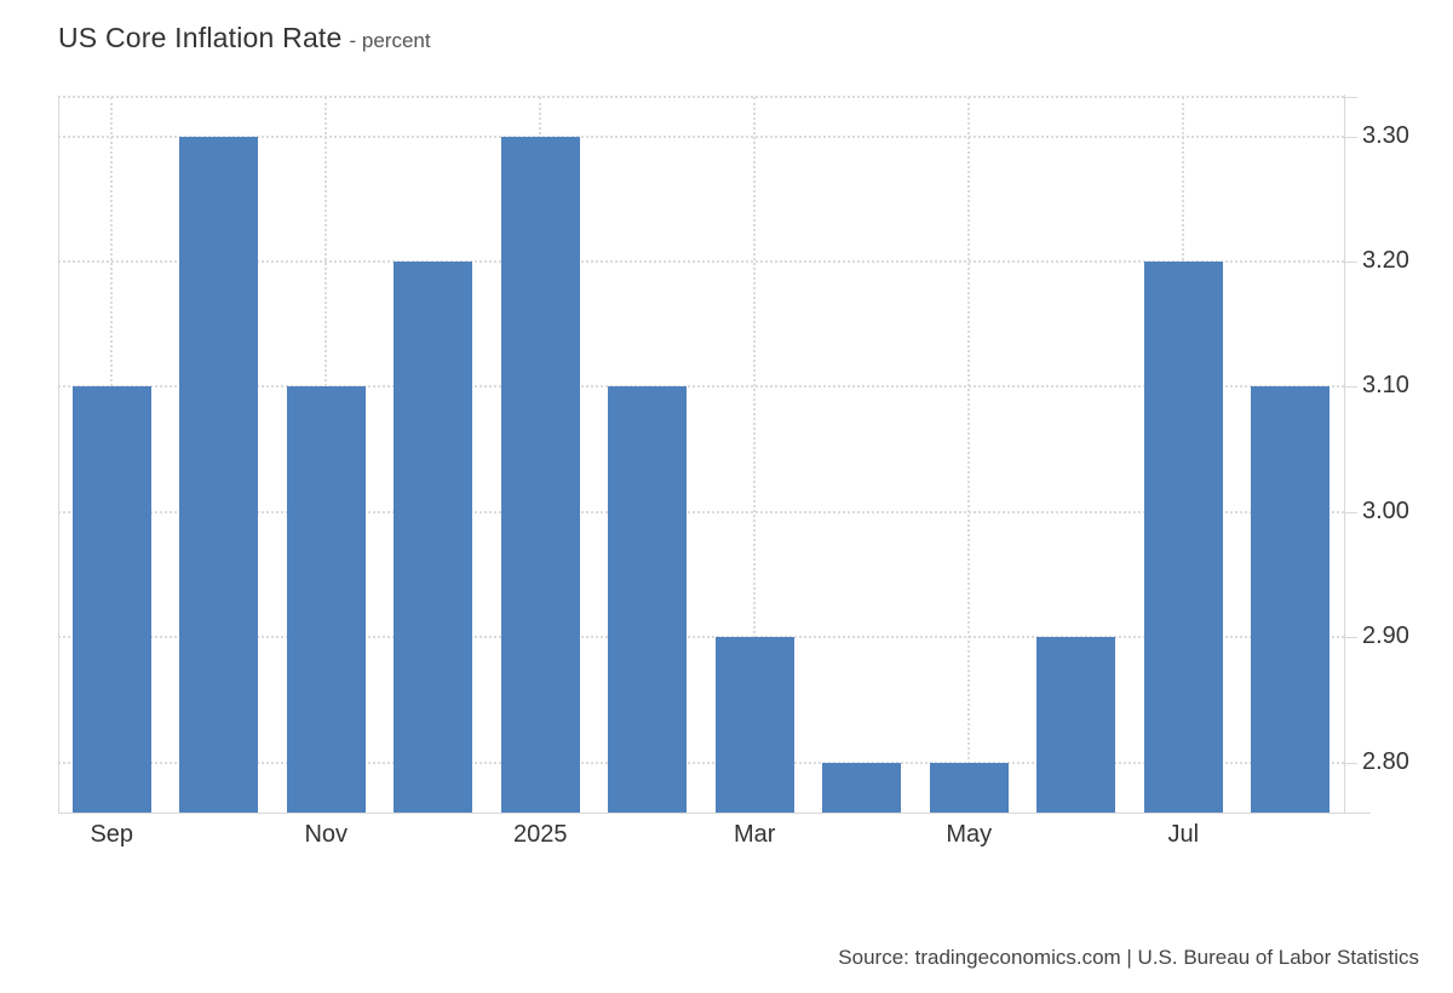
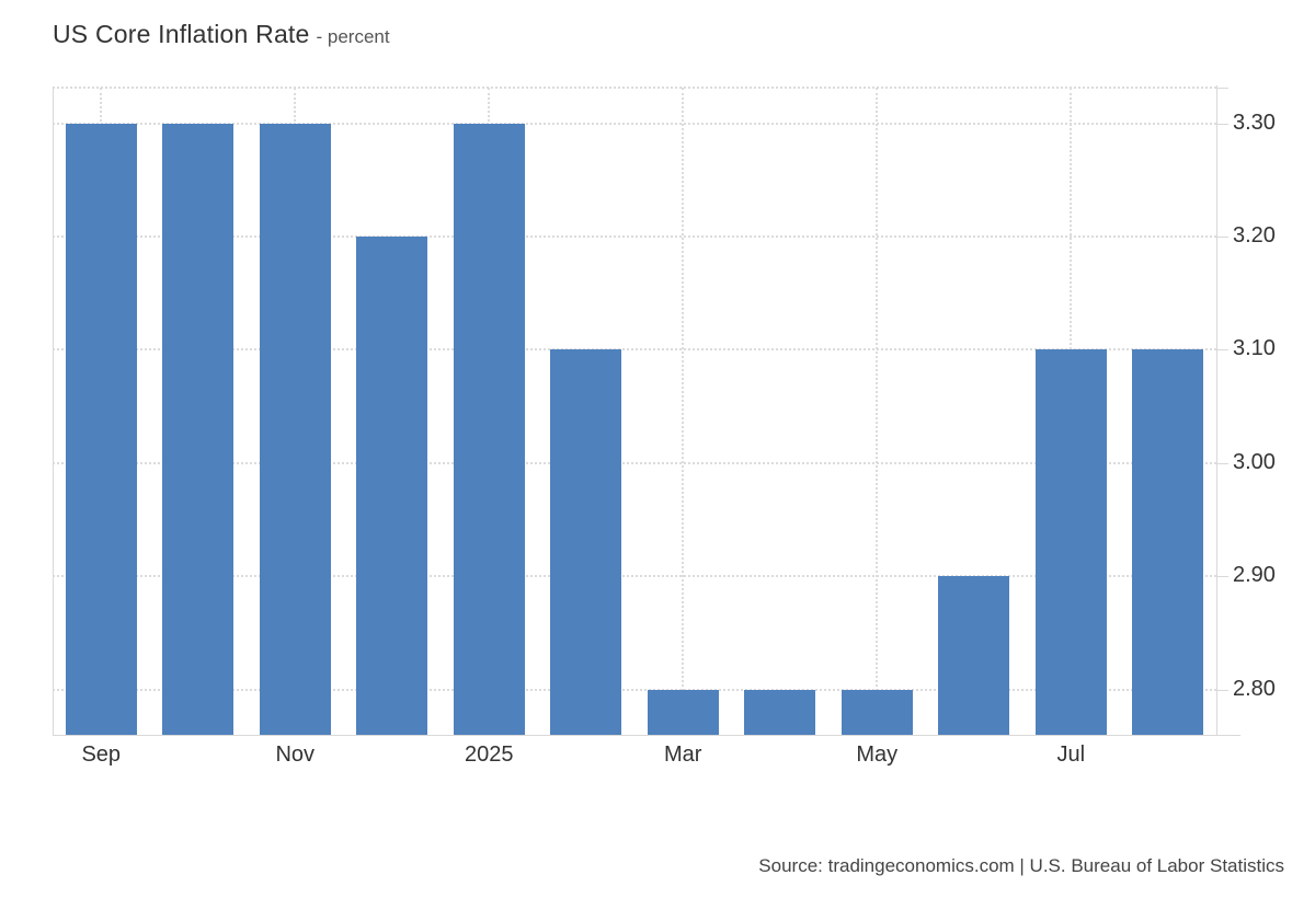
Sep: 3.1 -> 3.3
Nov: 3.1 -> 3.3
Mar: 2.9 -> 2.8
Jul: 3.2 -> 3.1
